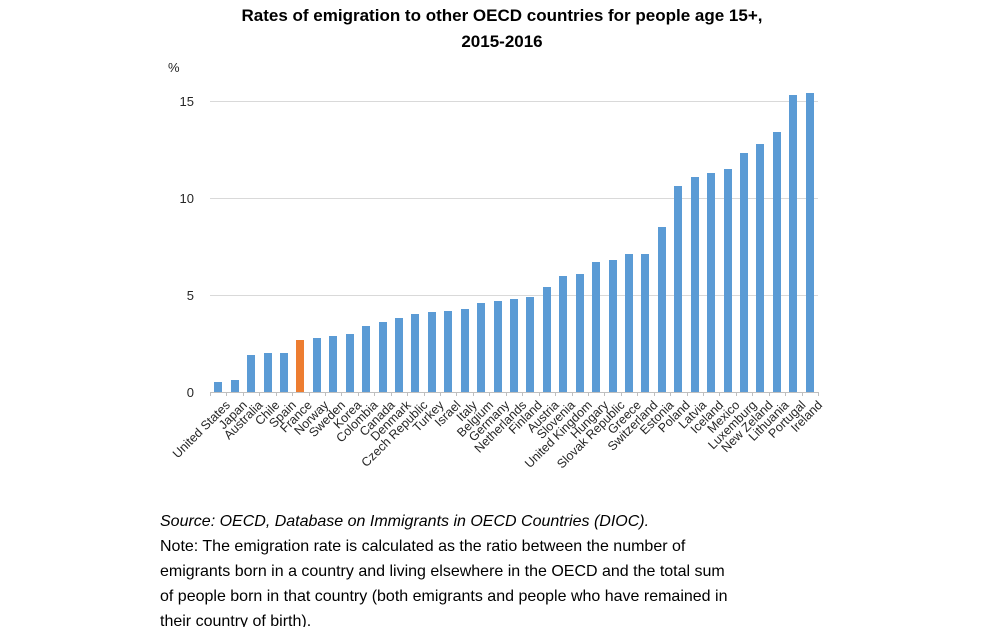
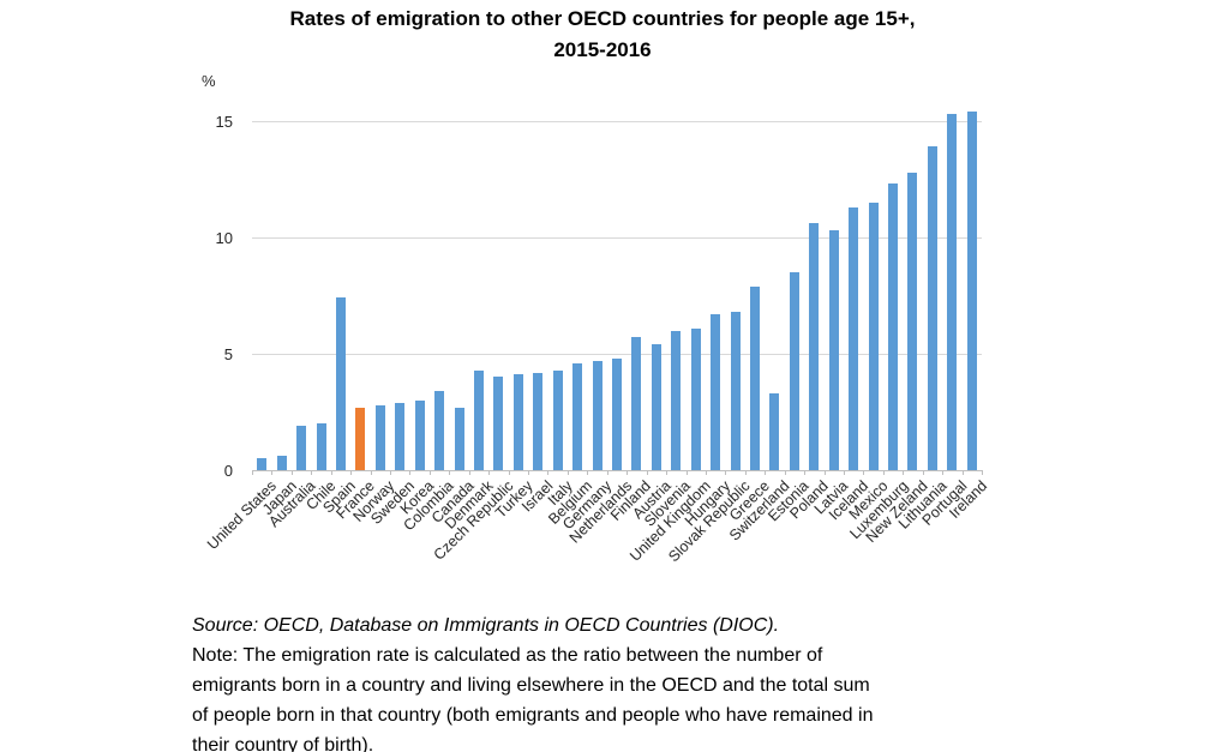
Spain: 2.0 -> 7.4
Canada: 3.6 -> 2.7
Denmark: 3.8 -> 4.3
Finland: 4.9 -> 5.7
Greece: 7.1 -> 7.9
Switzerland: 7.1 -> 3.3
Latvia: 11.1 -> 10.3
Lithuania: 13.4 -> 13.9
